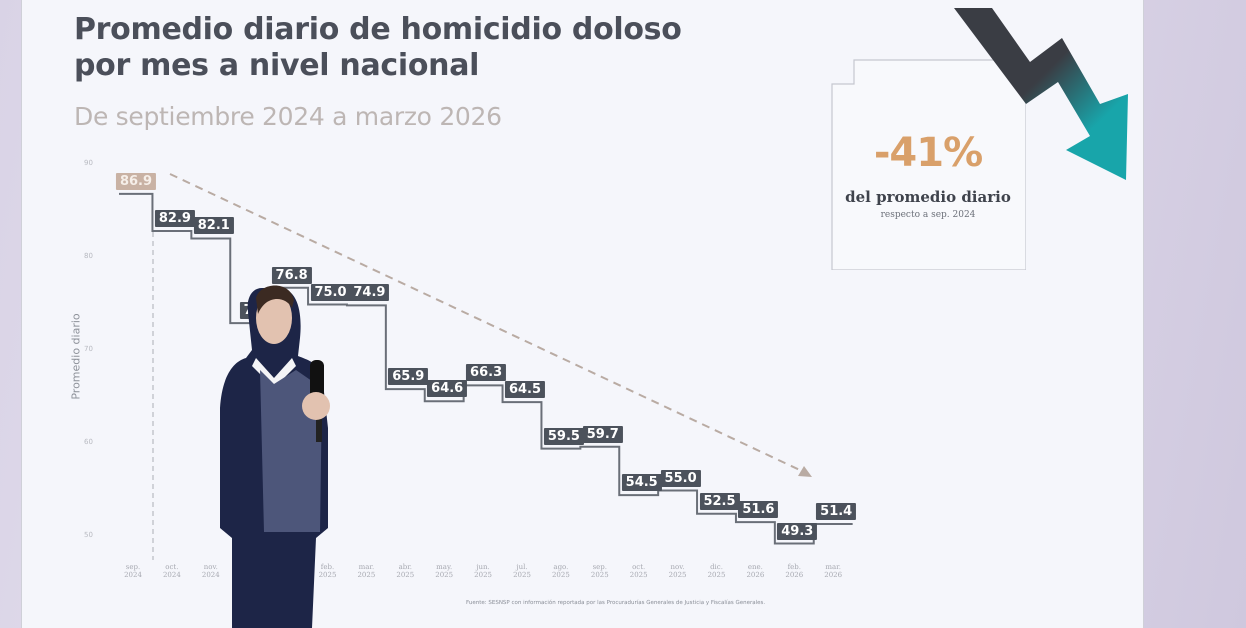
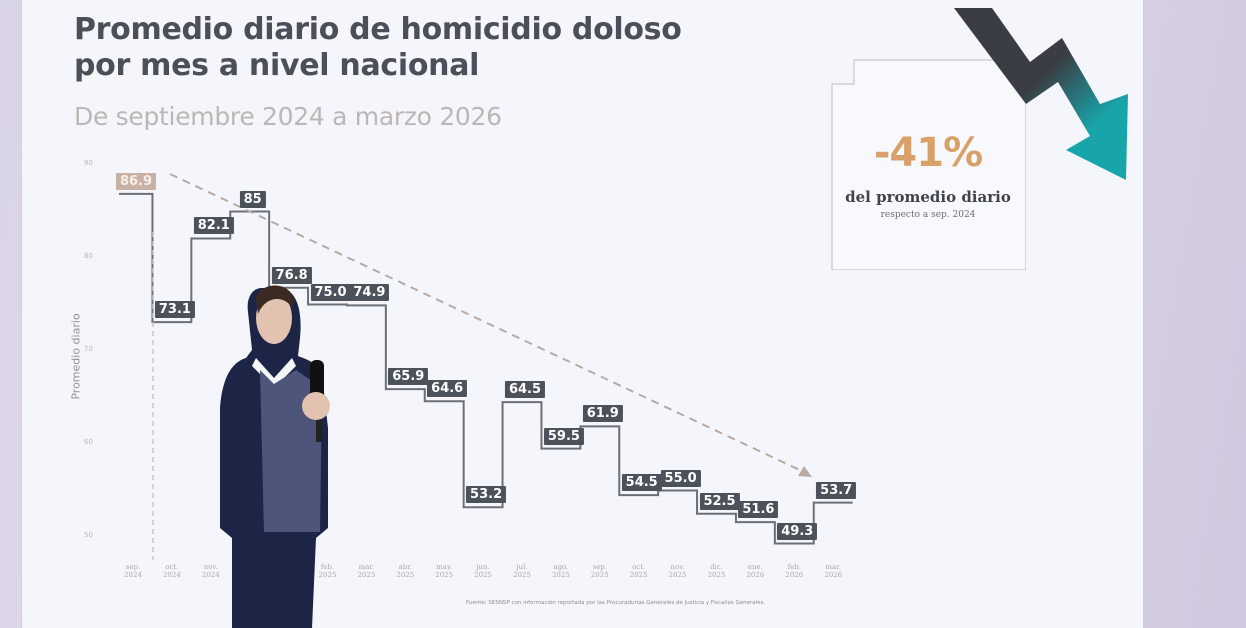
oct. 2024: 82.9 -> 73.1
dic. 2024: 73 -> 85
jun. 2025: 66.3 -> 53.2
sep. 2025: 59.7 -> 61.9
mar. 2026: 51.4 -> 53.7
